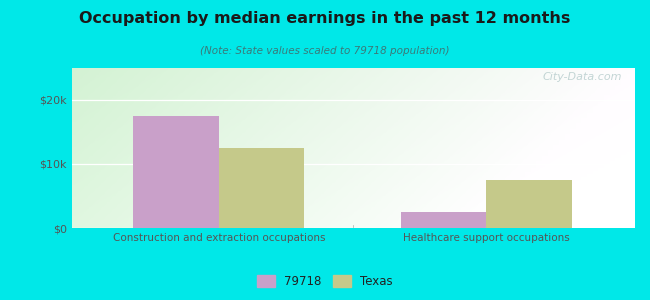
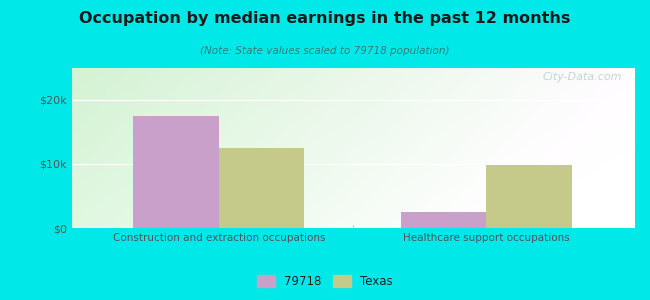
Texas/Healthcare support occupations: $7.5k -> $9.8k
